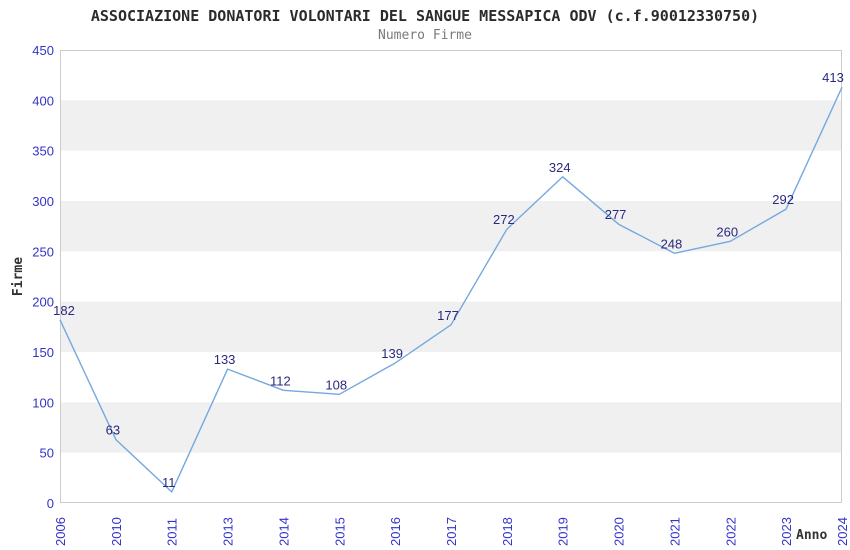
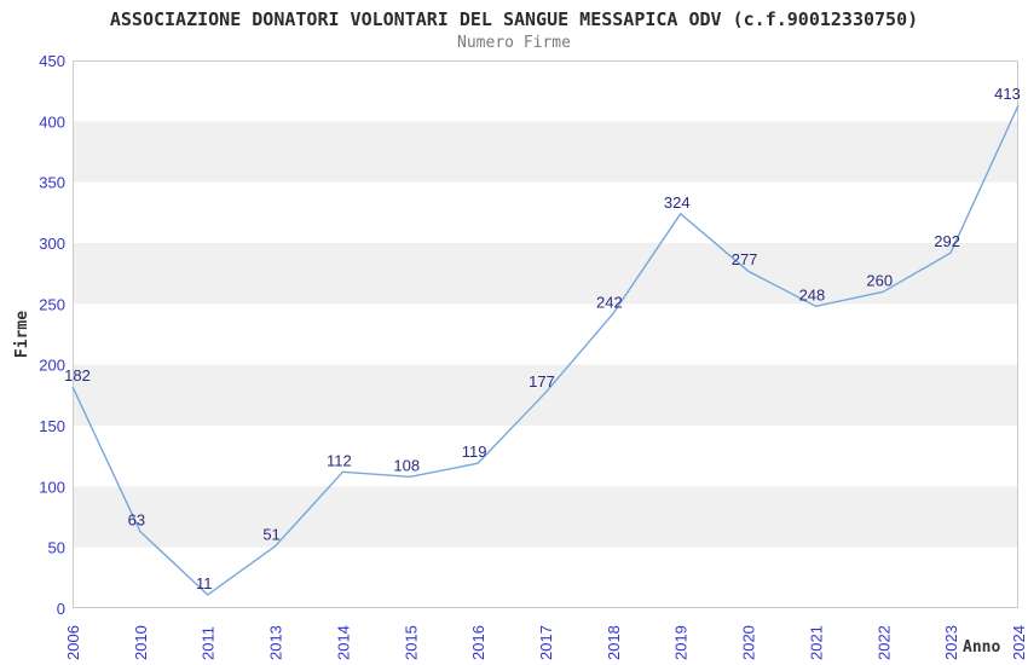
2013: 133 -> 51
2016: 139 -> 119
2018: 272 -> 242
